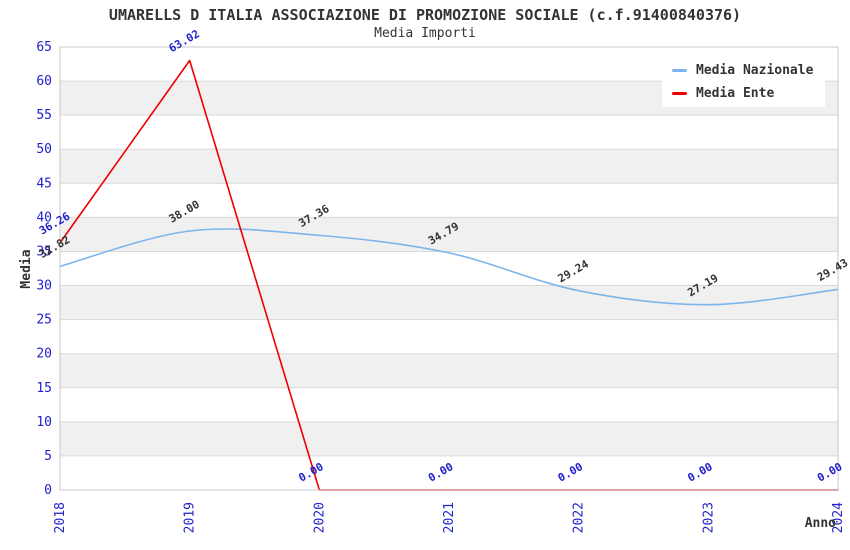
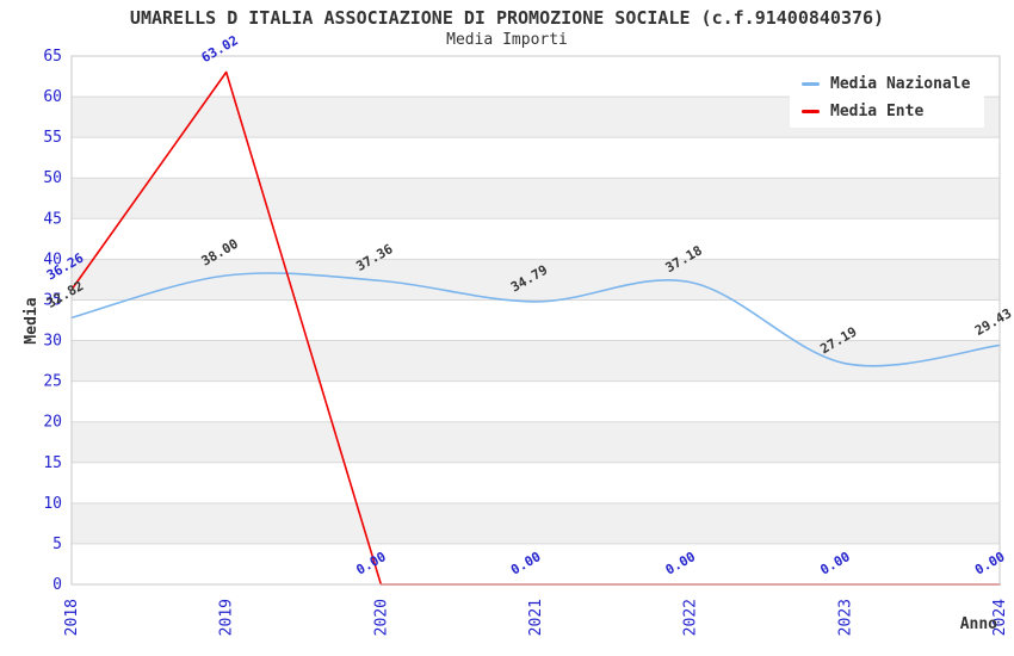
Media Nazionale/2022: 29.24 -> 37.18
